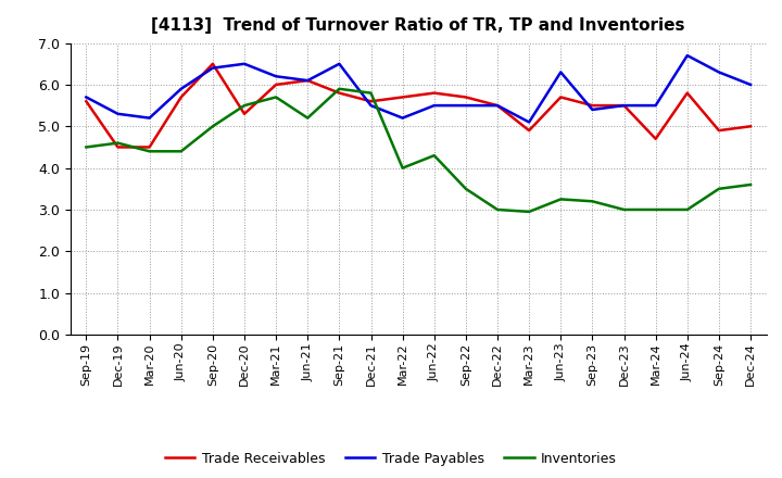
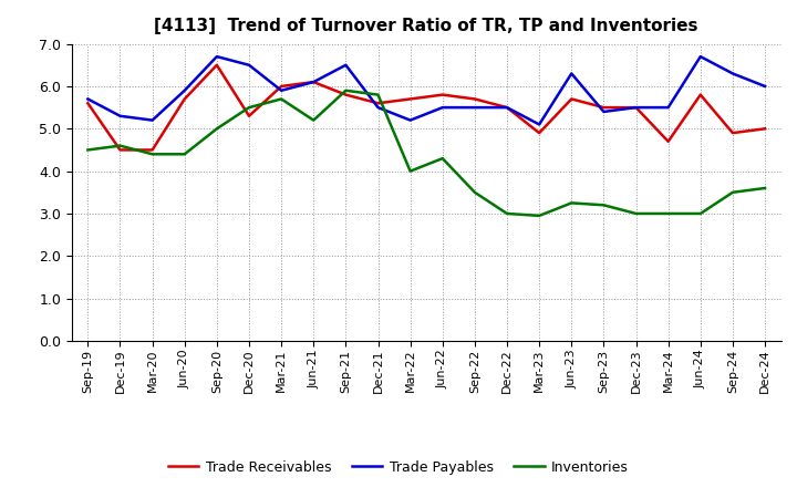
Trade Payables/Sep-20: 6.4 -> 6.7
Trade Payables/Mar-21: 6.2 -> 5.9
